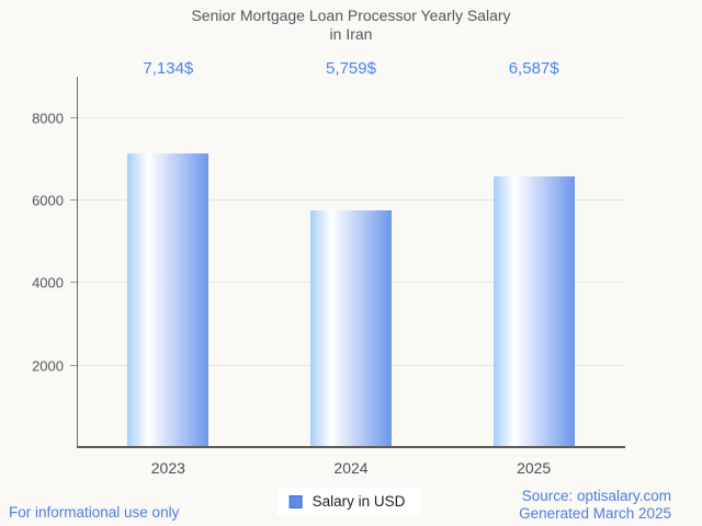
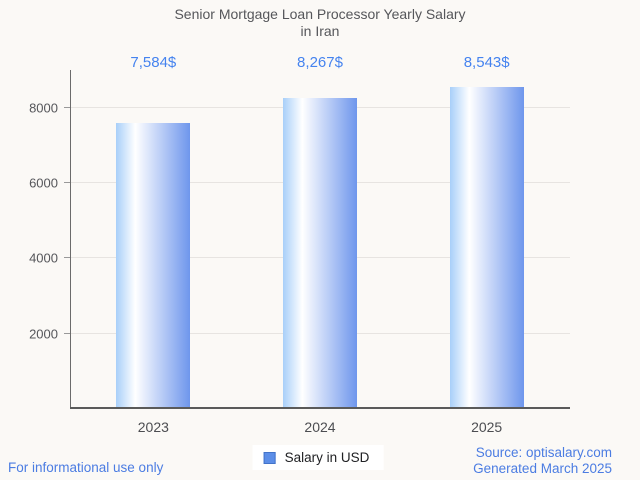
2023: 7,134 -> 7,584
2024: 5,759 -> 8,267
2025: 6,587 -> 8,543
